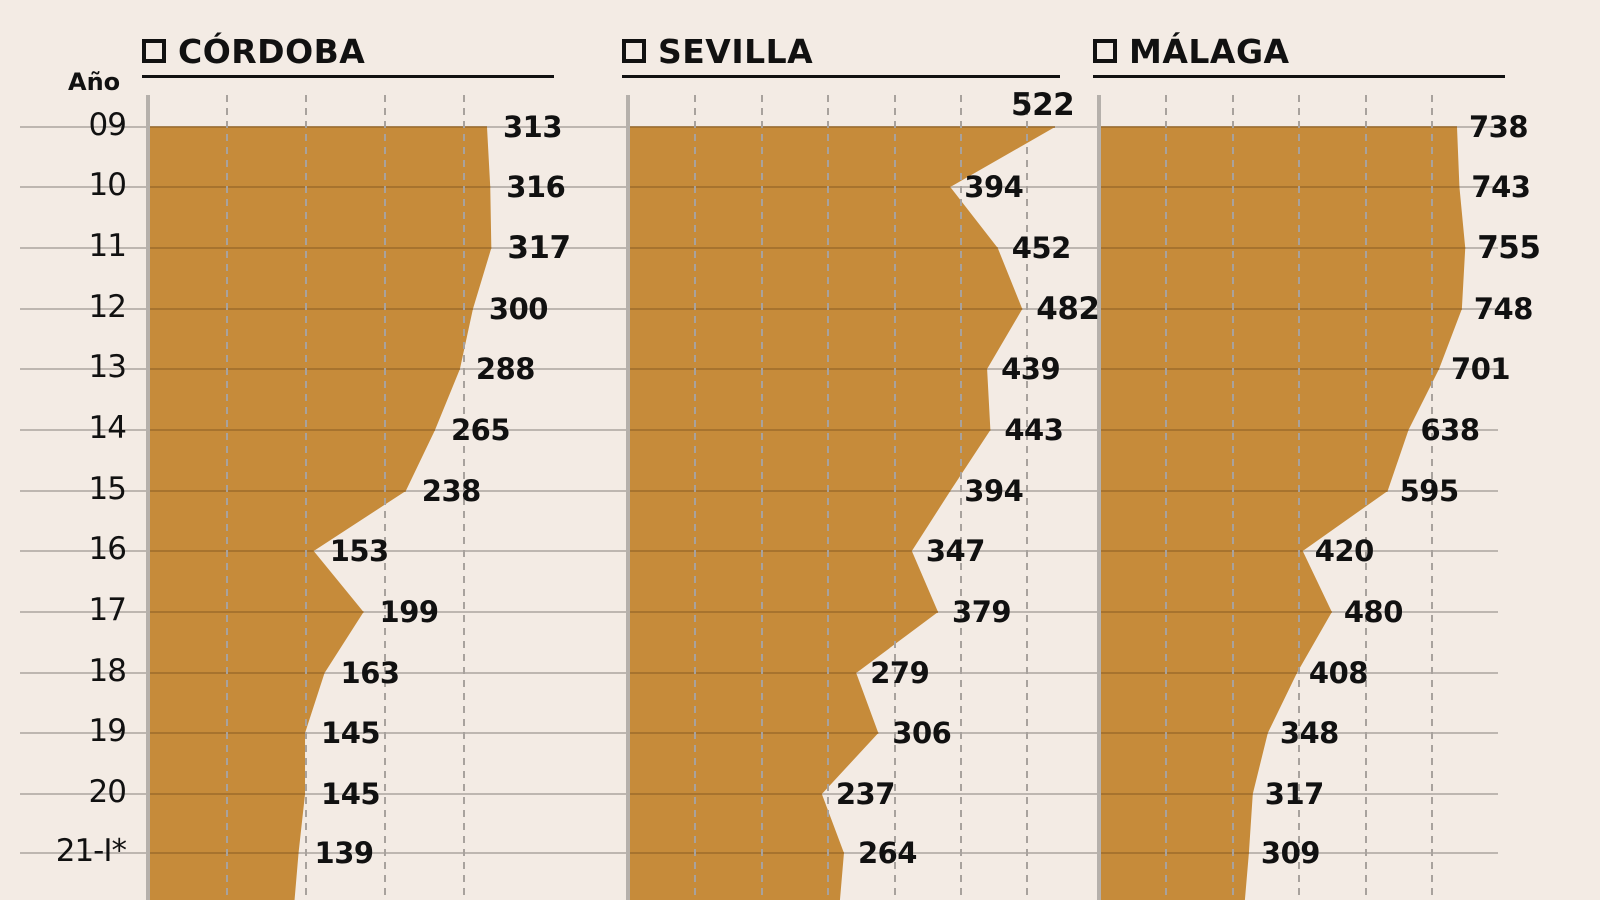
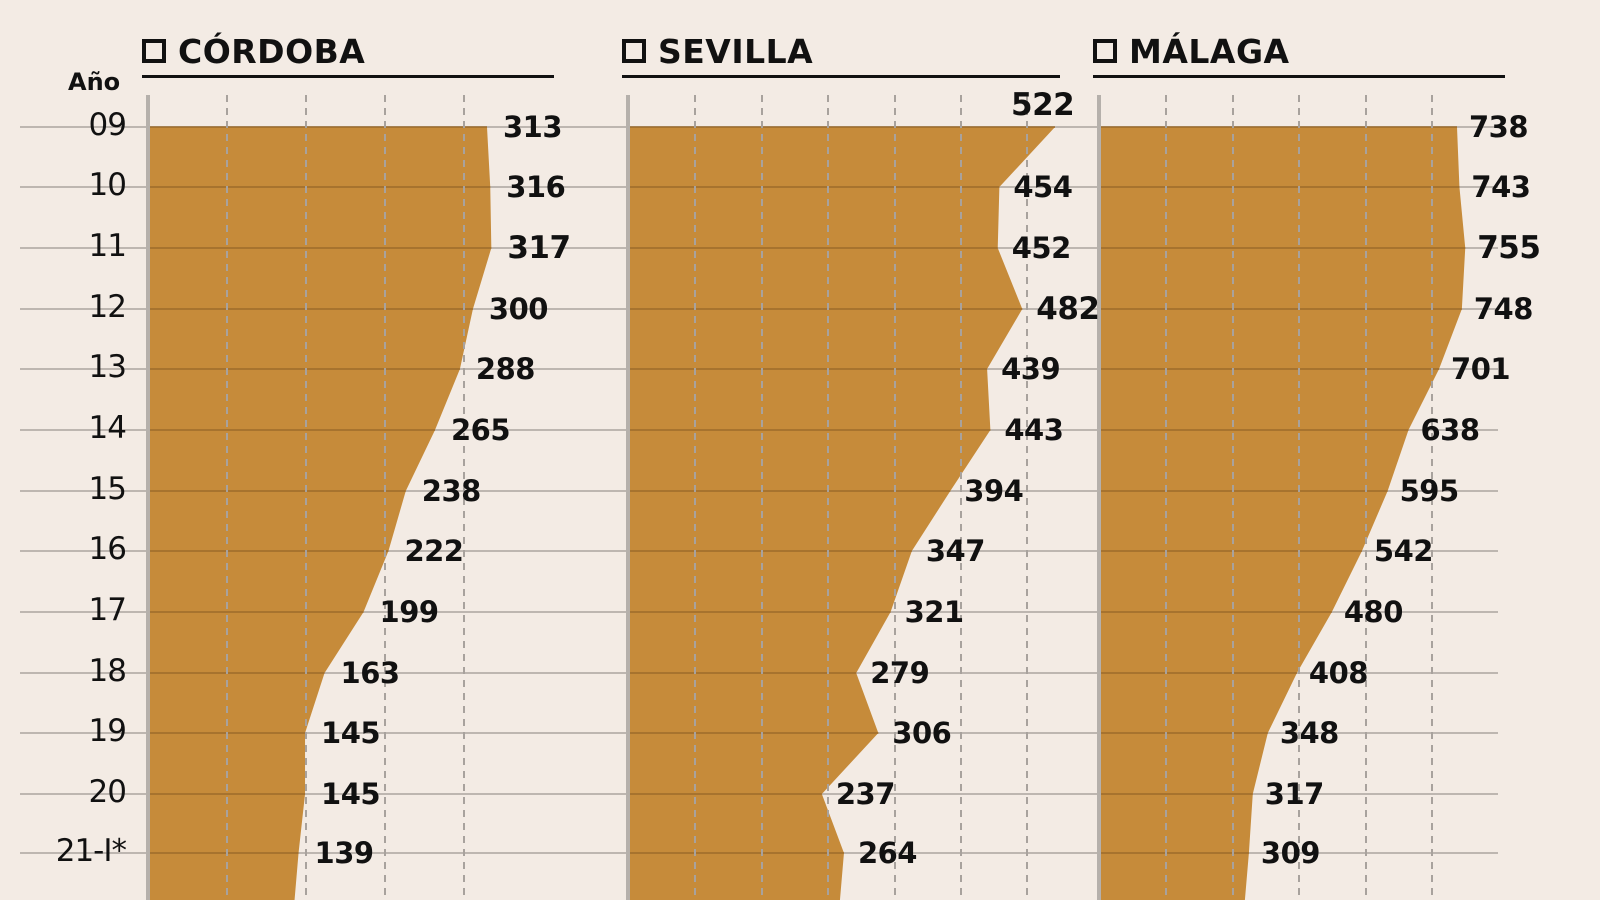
CÓRDOBA/16: 153 -> 222
SEVILLA/10: 394 -> 454
SEVILLA/17: 379 -> 321
MÁLAGA/16: 420 -> 542
